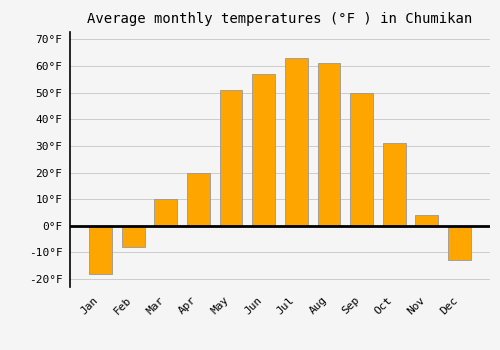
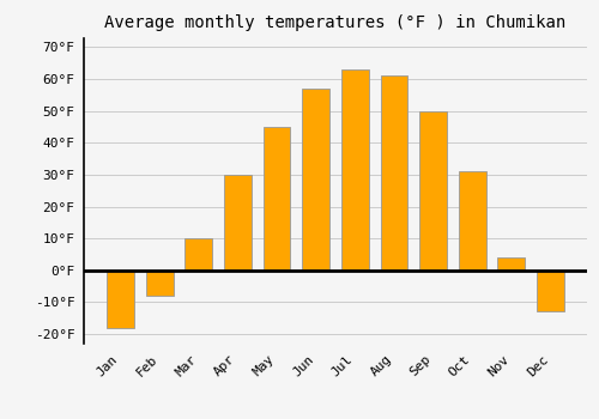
Apr: 20°F -> 30°F
May: 51°F -> 45°F
